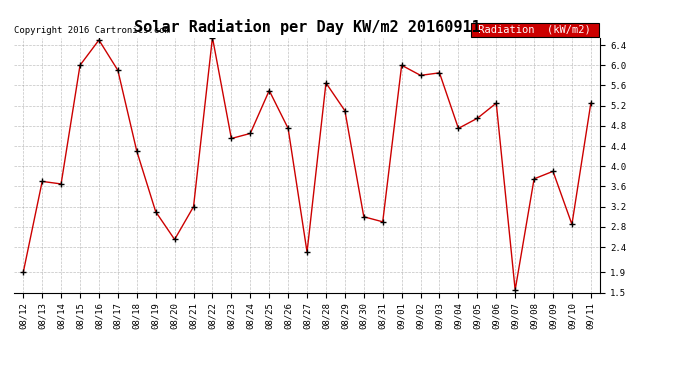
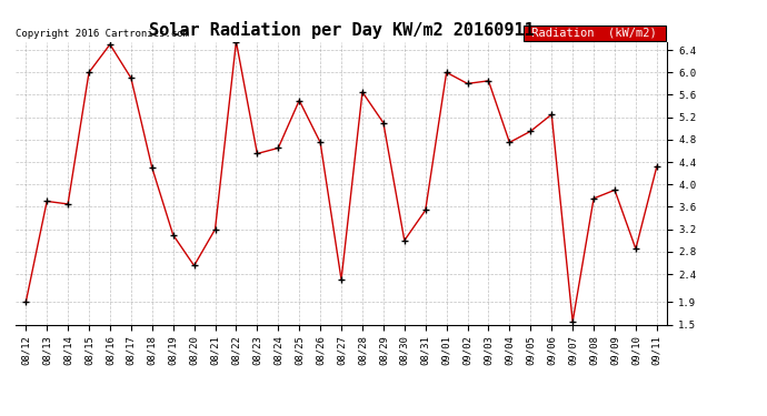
08/31: 2.90 -> 3.54
09/11: 5.25 -> 4.32
